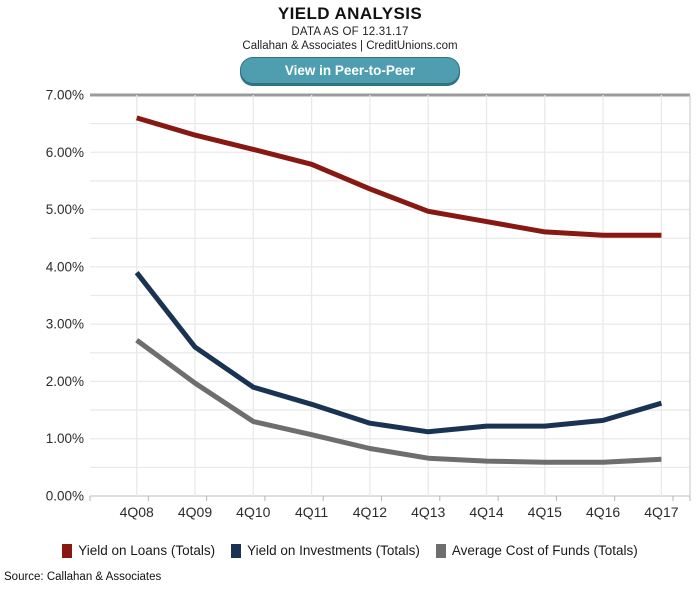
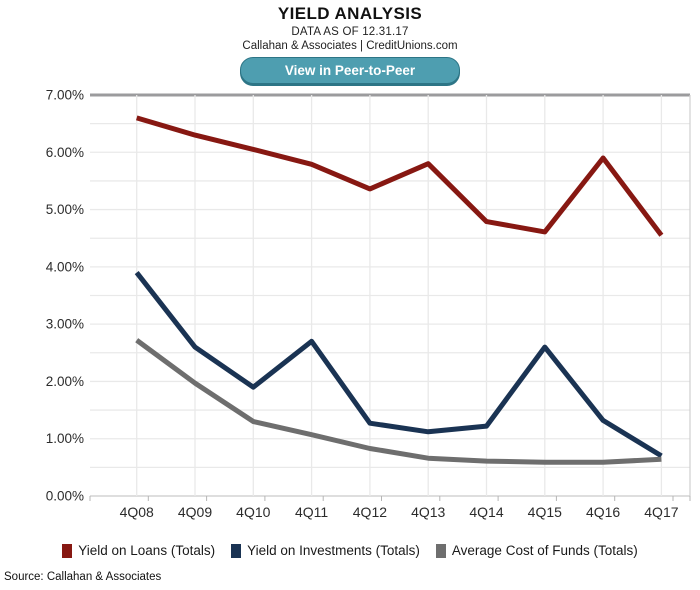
Yield on Investments (Totals)/4Q11: 1.6% -> 2.7%
Yield on Loans (Totals)/4Q13: 5.0% -> 5.8%
Yield on Investments (Totals)/4Q15: 1.2% -> 2.6%
Yield on Loans (Totals)/4Q16: 4.5% -> 5.9%
Yield on Investments (Totals)/4Q17: 1.6% -> 0.7%
